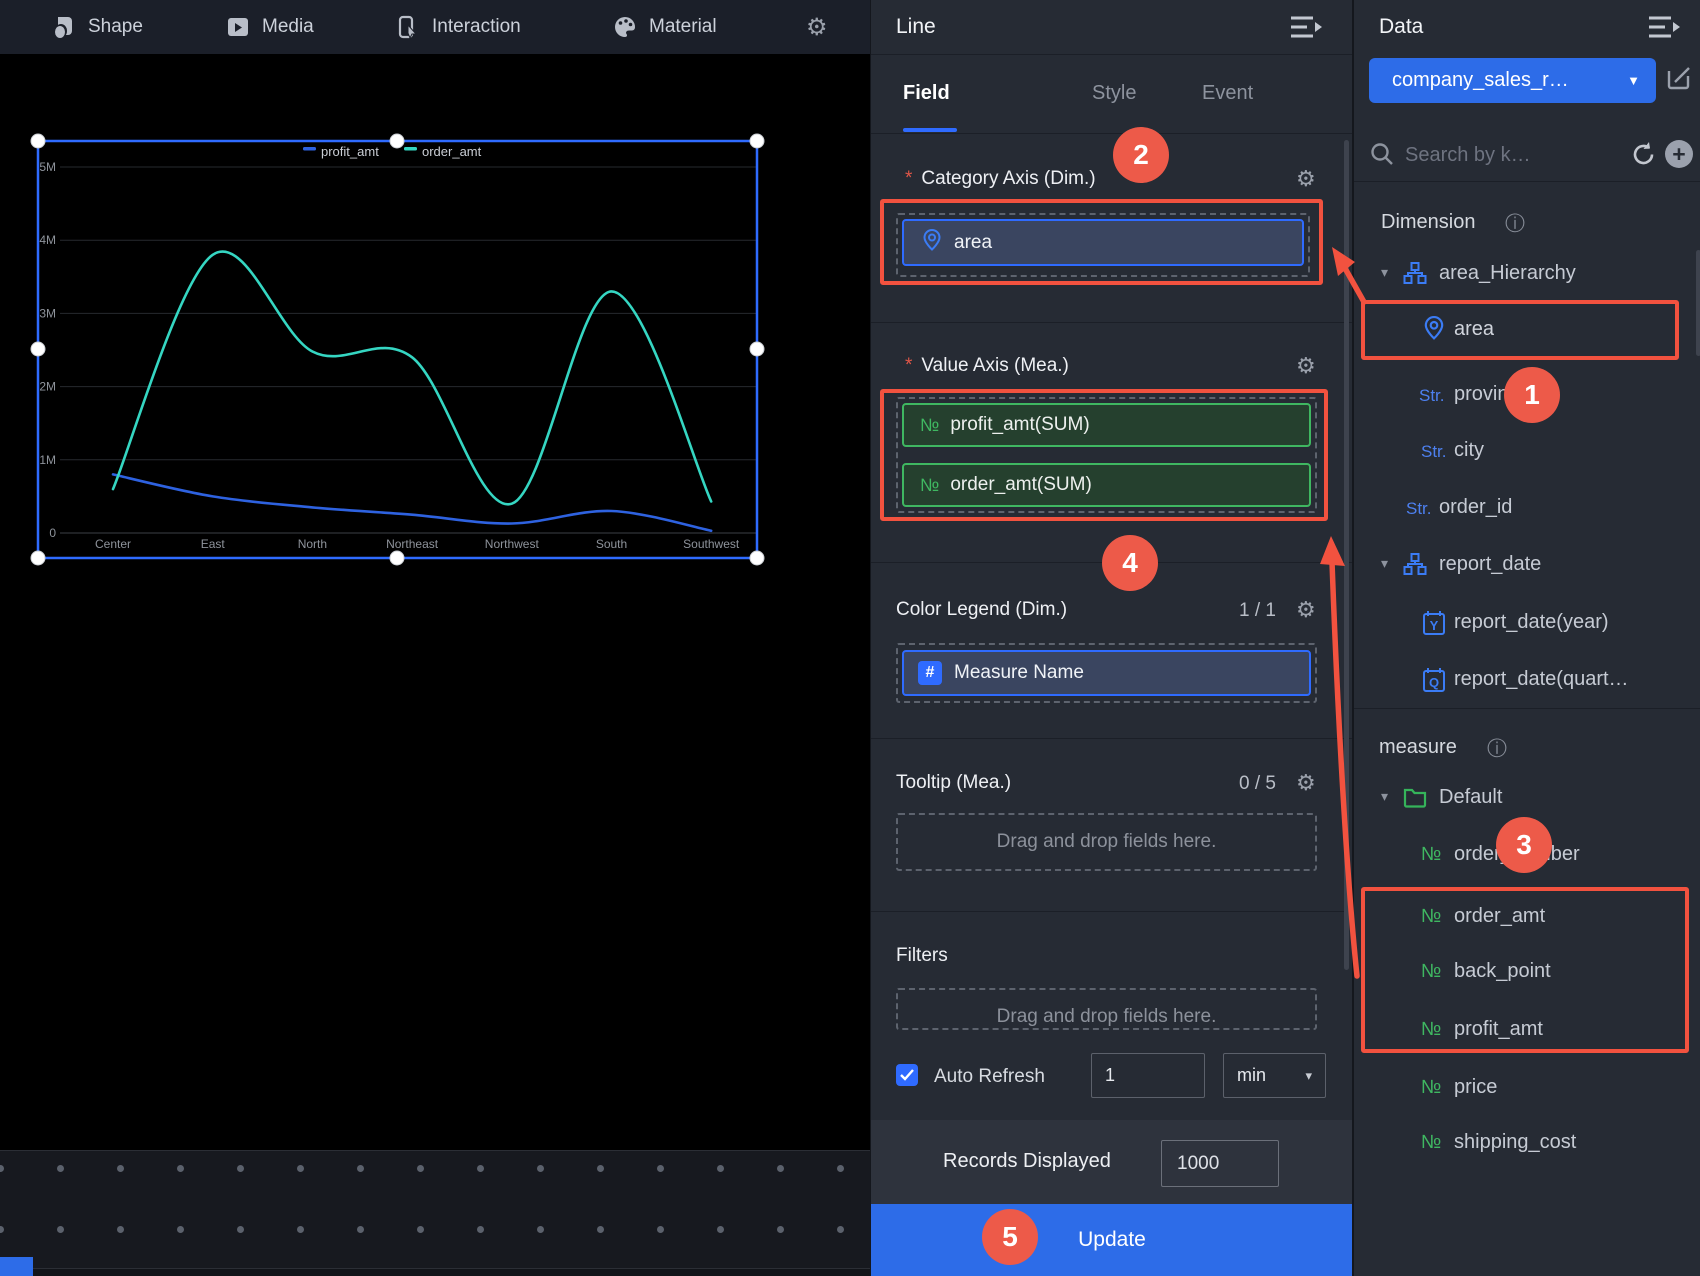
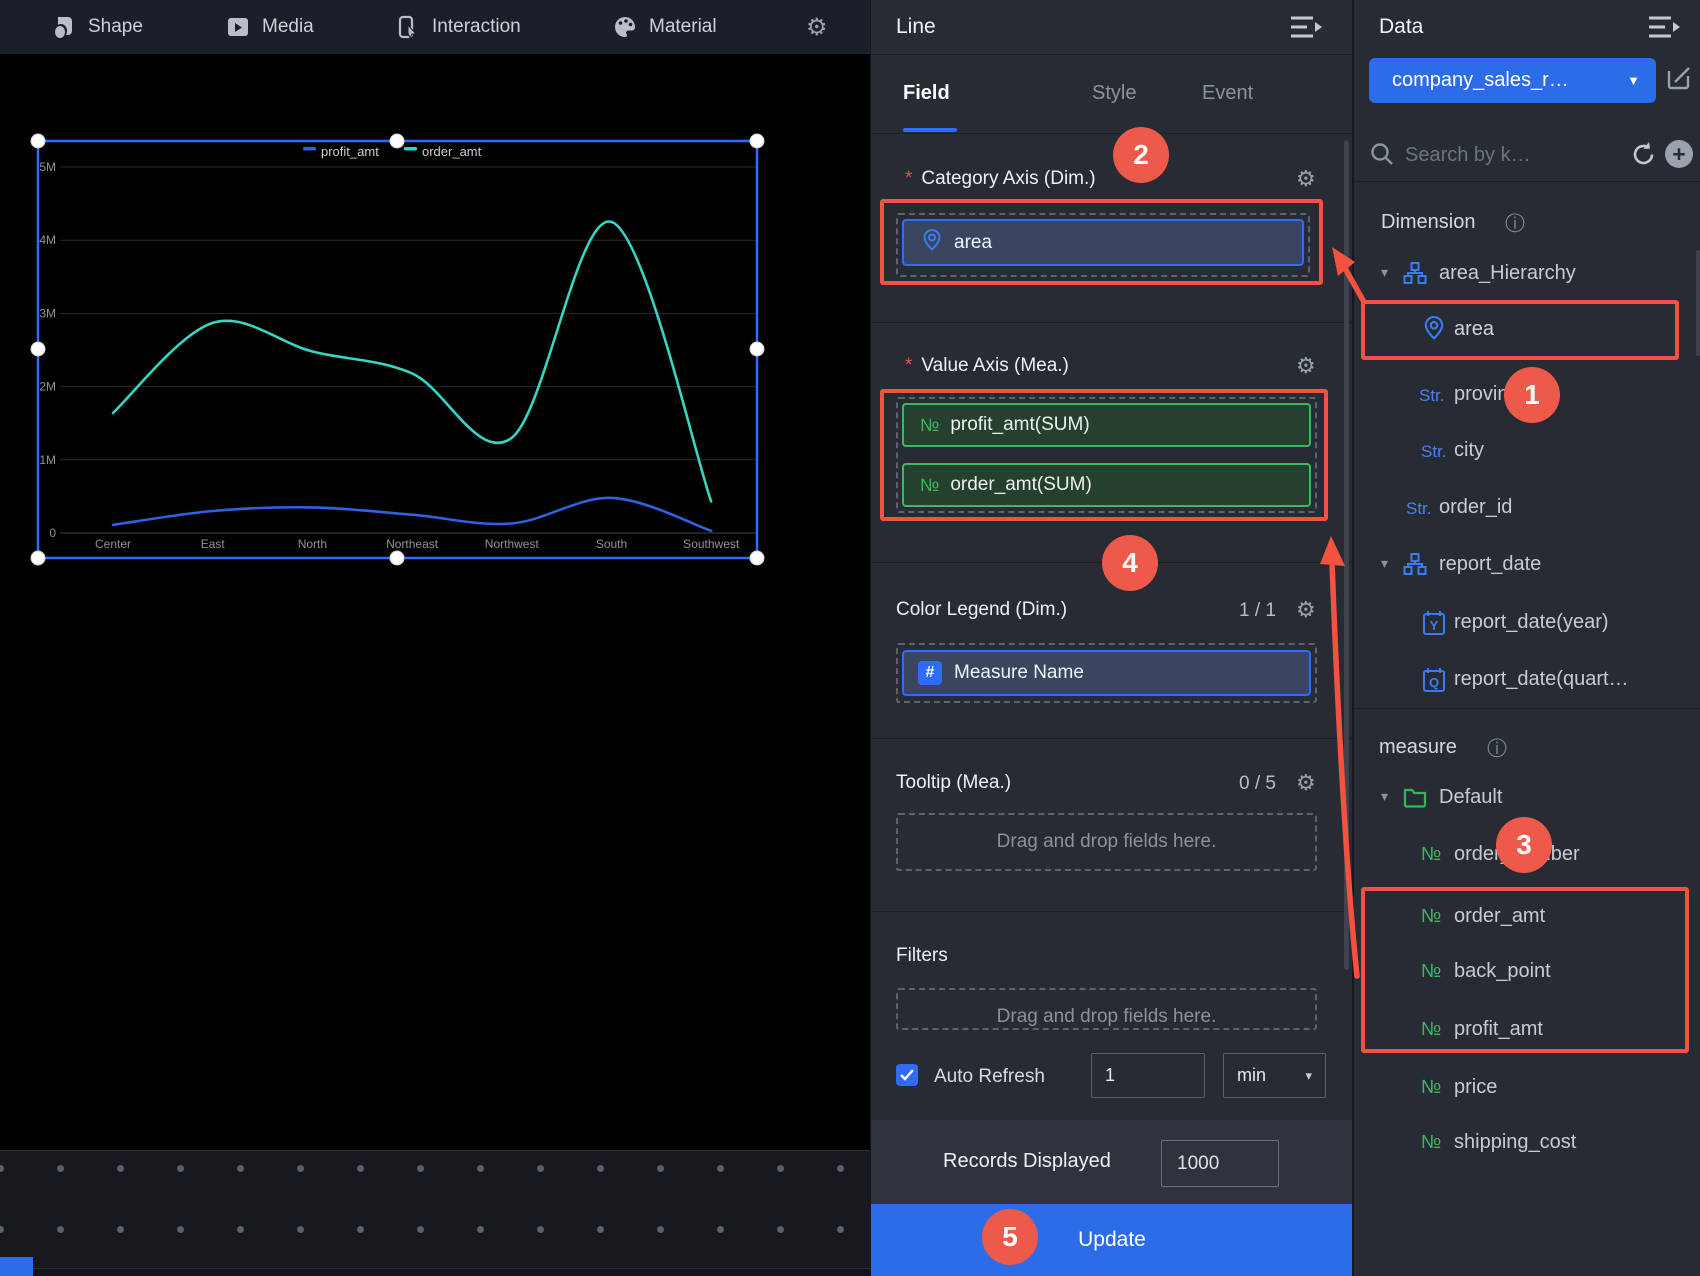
profit_amt/Center: 0.8M -> 0.1M
order_amt/Center: 0.6M -> 1.6M
profit_amt/East: 0.5M -> 0.3M
order_amt/East: 3.8M -> 2.9M
order_amt/Northeast: 2.4M -> 2.2M
order_amt/Northwest: 0.4M -> 1.3M
profit_amt/South: 0.3M -> 0.5M
order_amt/South: 3.3M -> 4.2M
